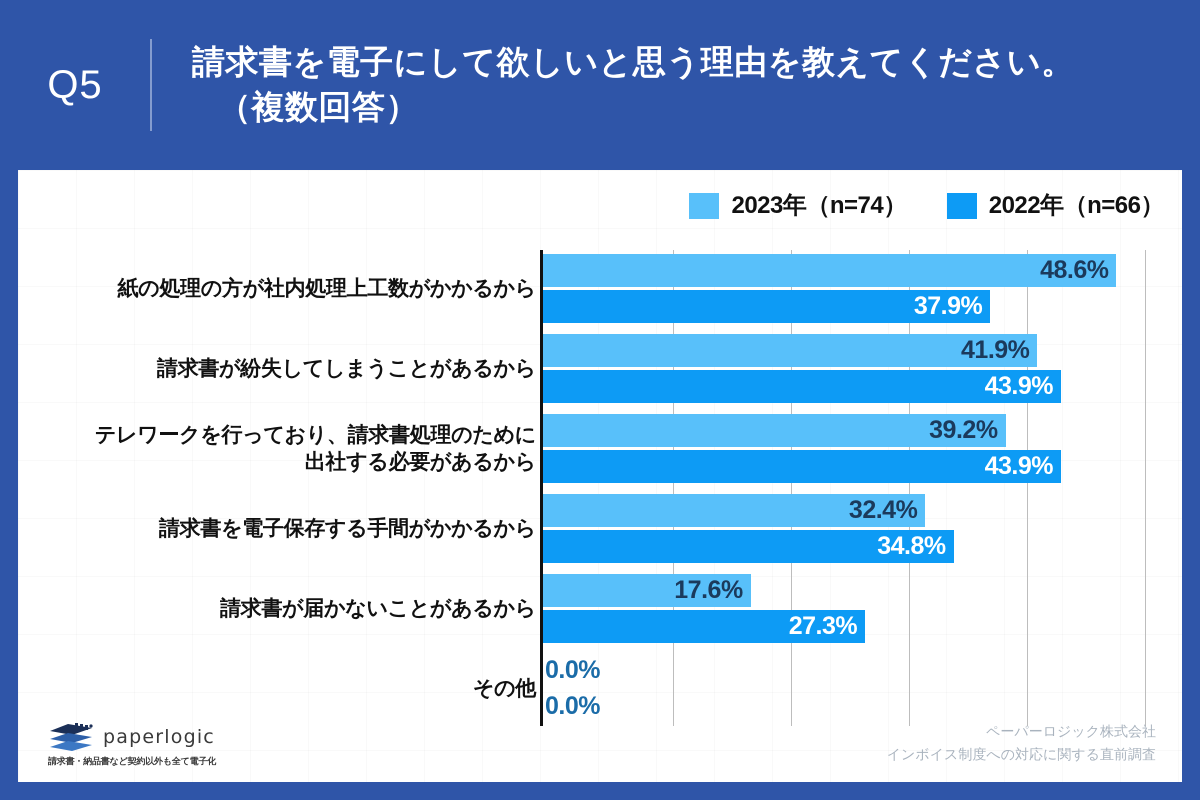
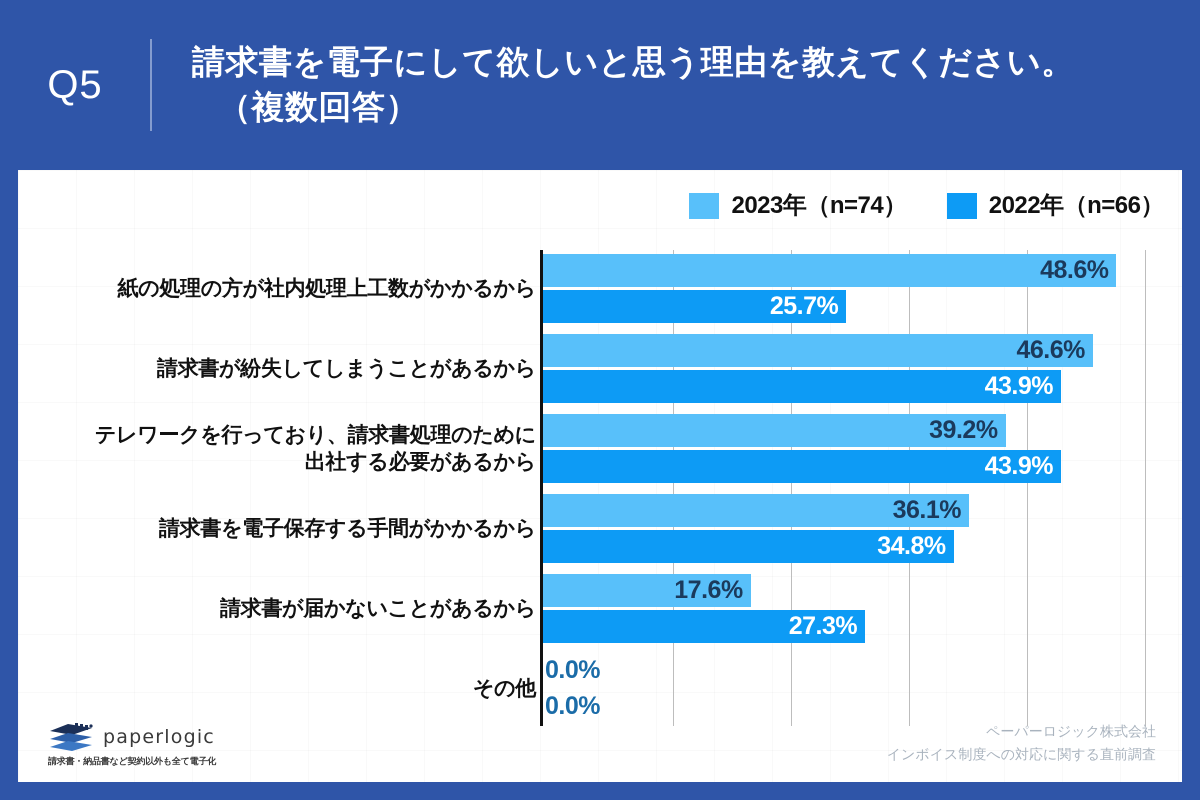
2022年（n=66）/紙の処理の方が社内処理上工数がかかるから: 37.9% -> 25.7%
2023年（n=74）/請求書が紛失してしまうことがあるから: 41.9% -> 46.6%
2023年（n=74）/請求書を電子保存する手間がかかるから: 32.4% -> 36.1%
